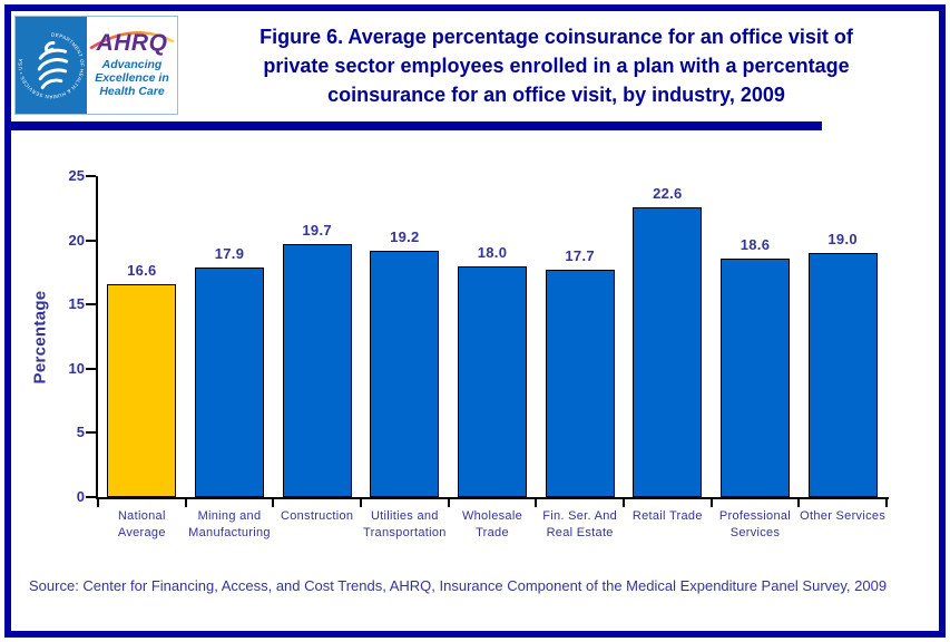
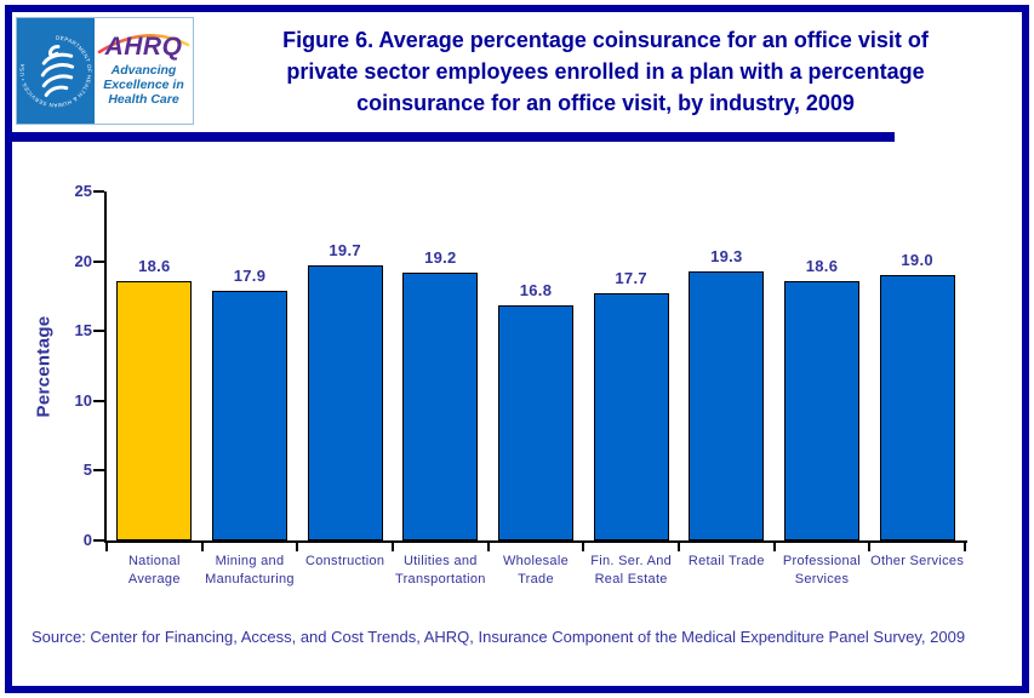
National Average: 16.6 -> 18.6
Wholesale Trade: 18.0 -> 16.8
Retail Trade: 22.6 -> 19.3
